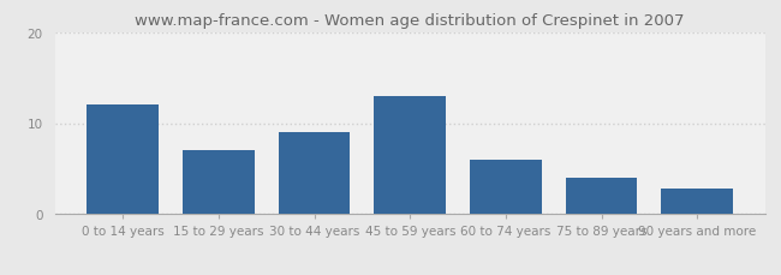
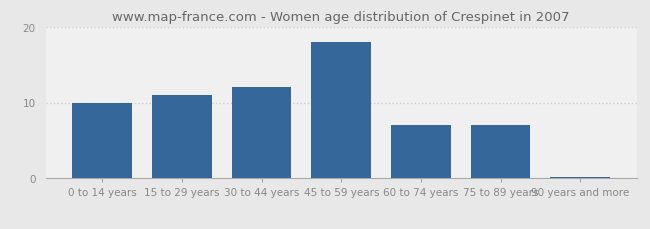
0 to 14 years: 12.0 -> 10.0
15 to 29 years: 7.0 -> 11.0
30 to 44 years: 9.0 -> 12.0
45 to 59 years: 13.0 -> 18.0
60 to 74 years: 6.0 -> 7.0
75 to 89 years: 4.0 -> 7.0
90 years and more: 2.8 -> 0.2
